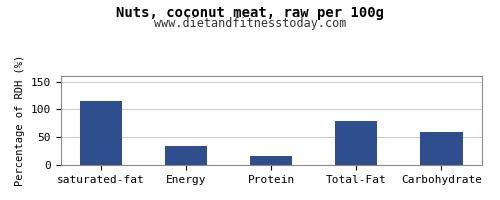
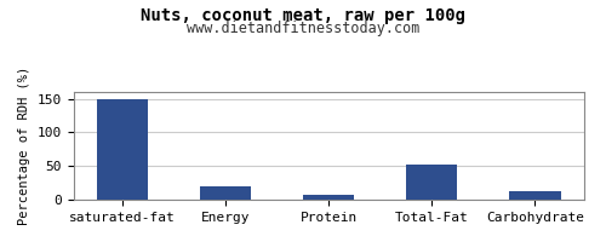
saturated-fat: 116 -> 150
Energy: 34 -> 20
Protein: 16 -> 7
Total-Fat: 80 -> 53
Carbohydrate: 60 -> 13
